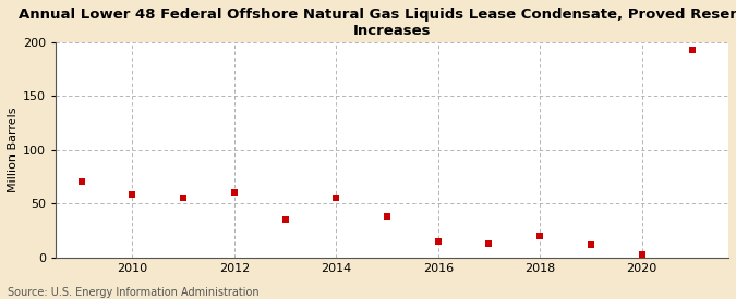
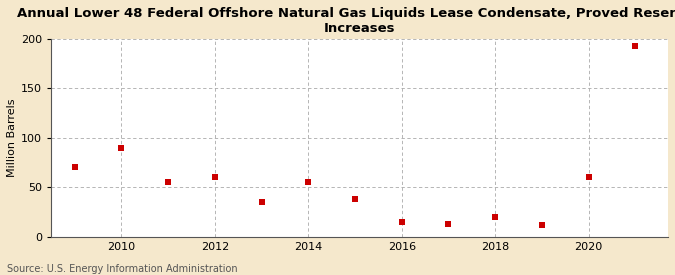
2010: 58 -> 90
2020: 3 -> 60
